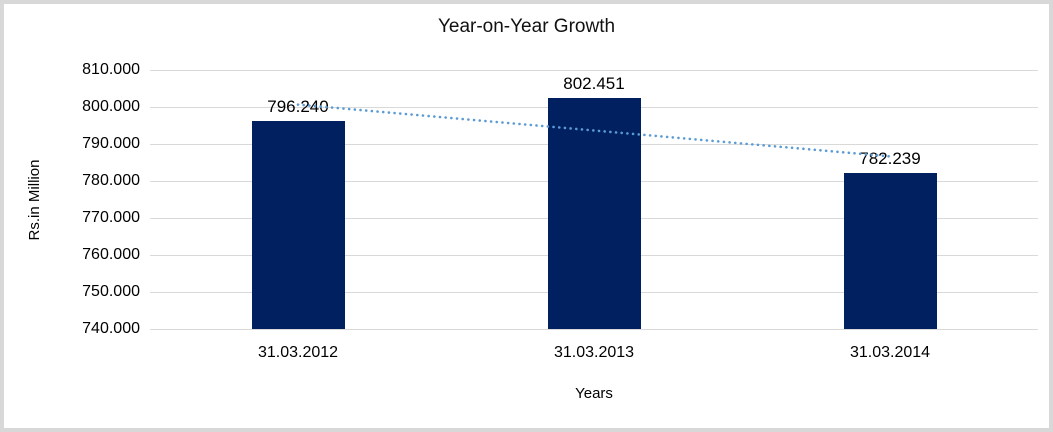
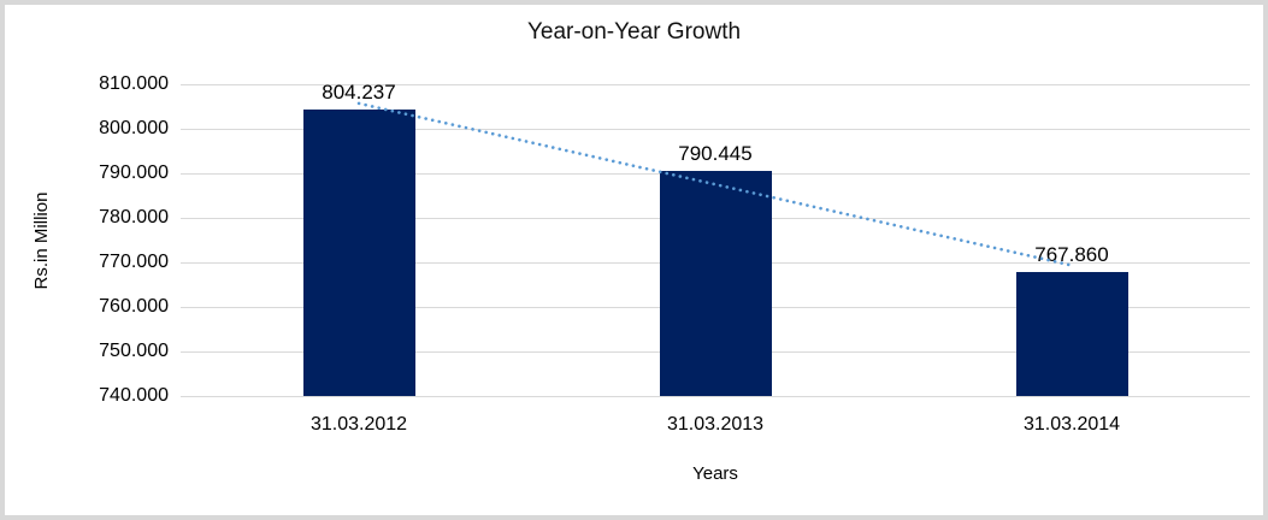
31.03.2012: 796.240 -> 804.237
31.03.2013: 802.451 -> 790.445
31.03.2014: 782.239 -> 767.860
